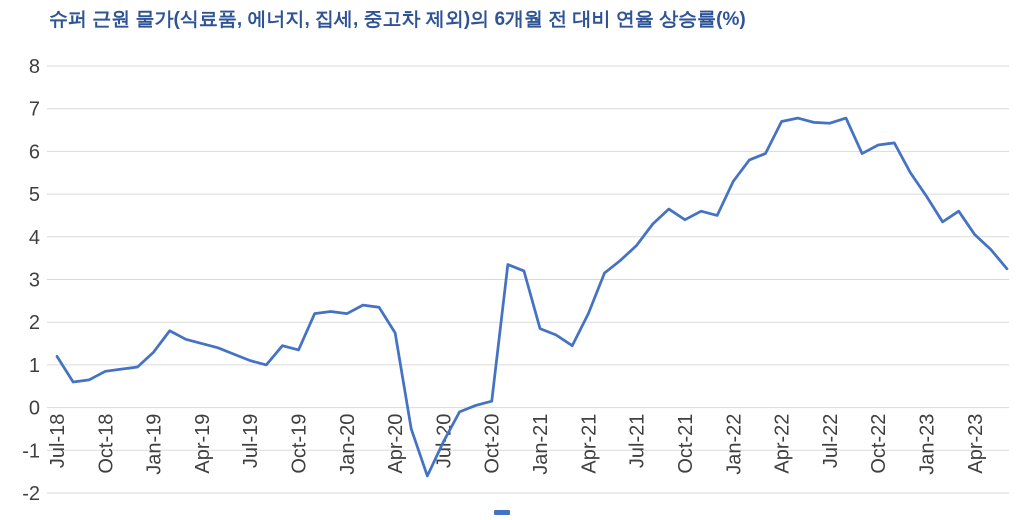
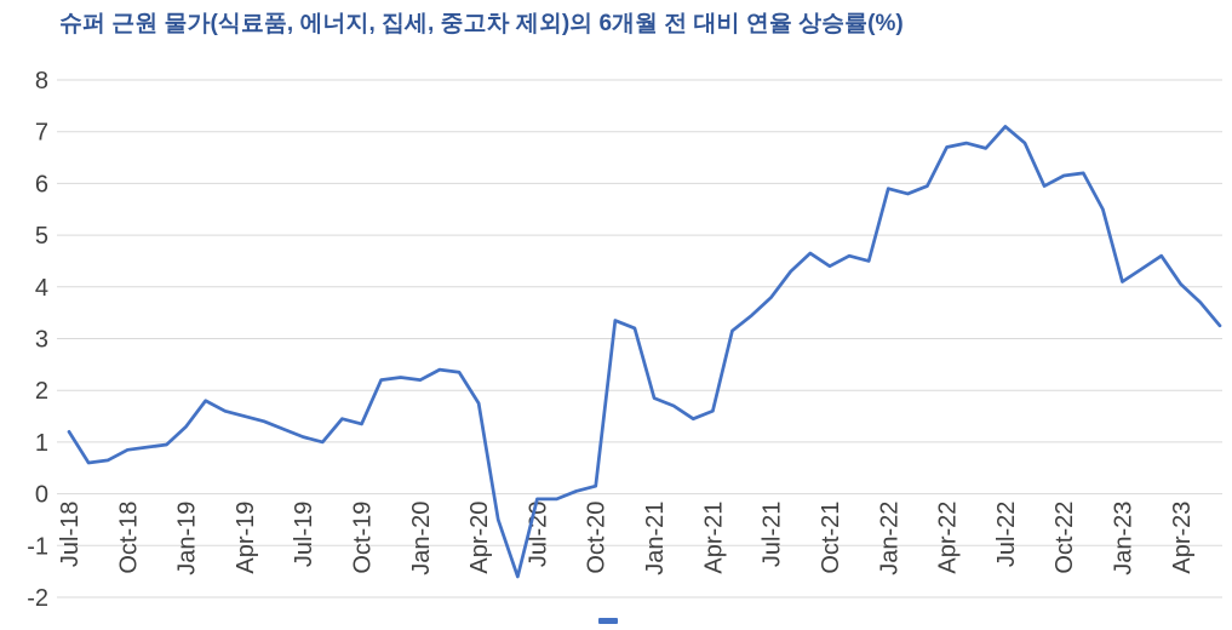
Jul-20: -0.8 -> -0.1
Apr-21: 2.2 -> 1.6
Jan-22: 5.3 -> 5.9
Jul-22: 6.7 -> 7.1
Jan-23: 5.0 -> 4.1
